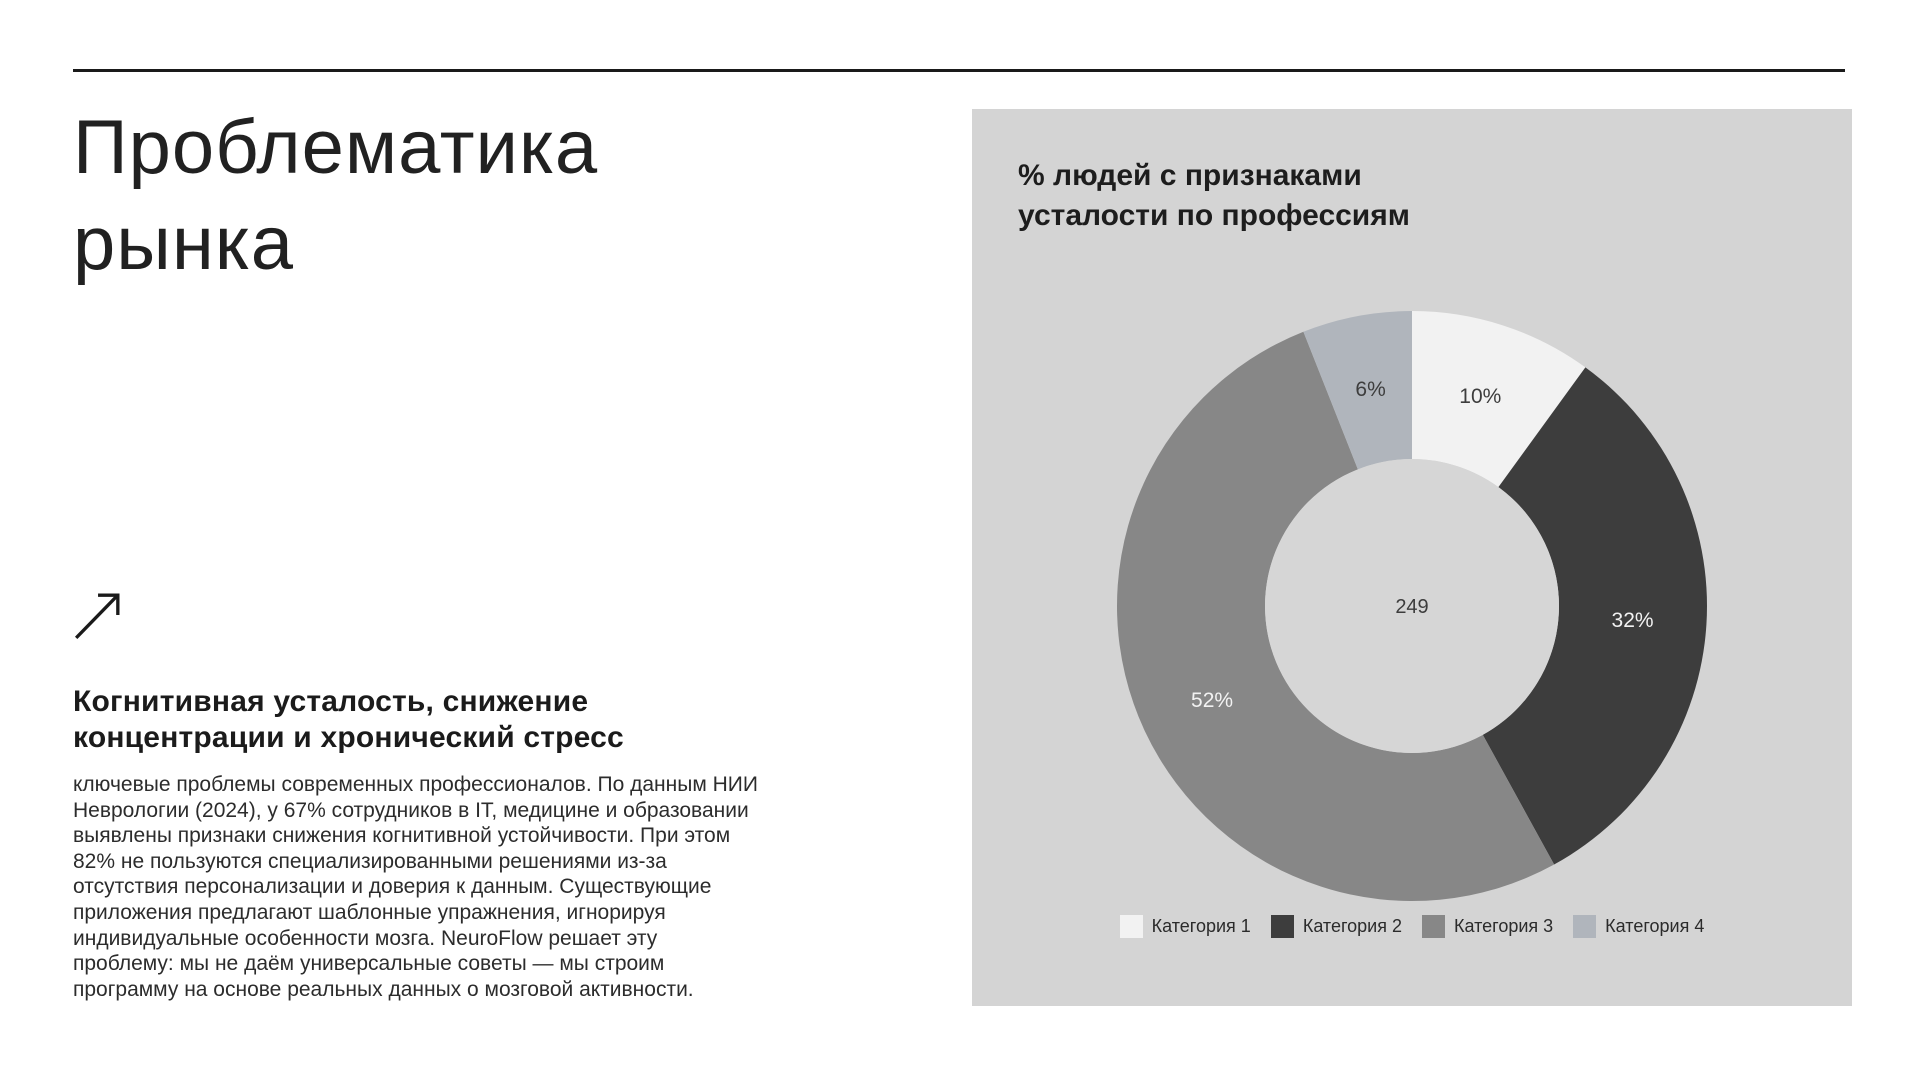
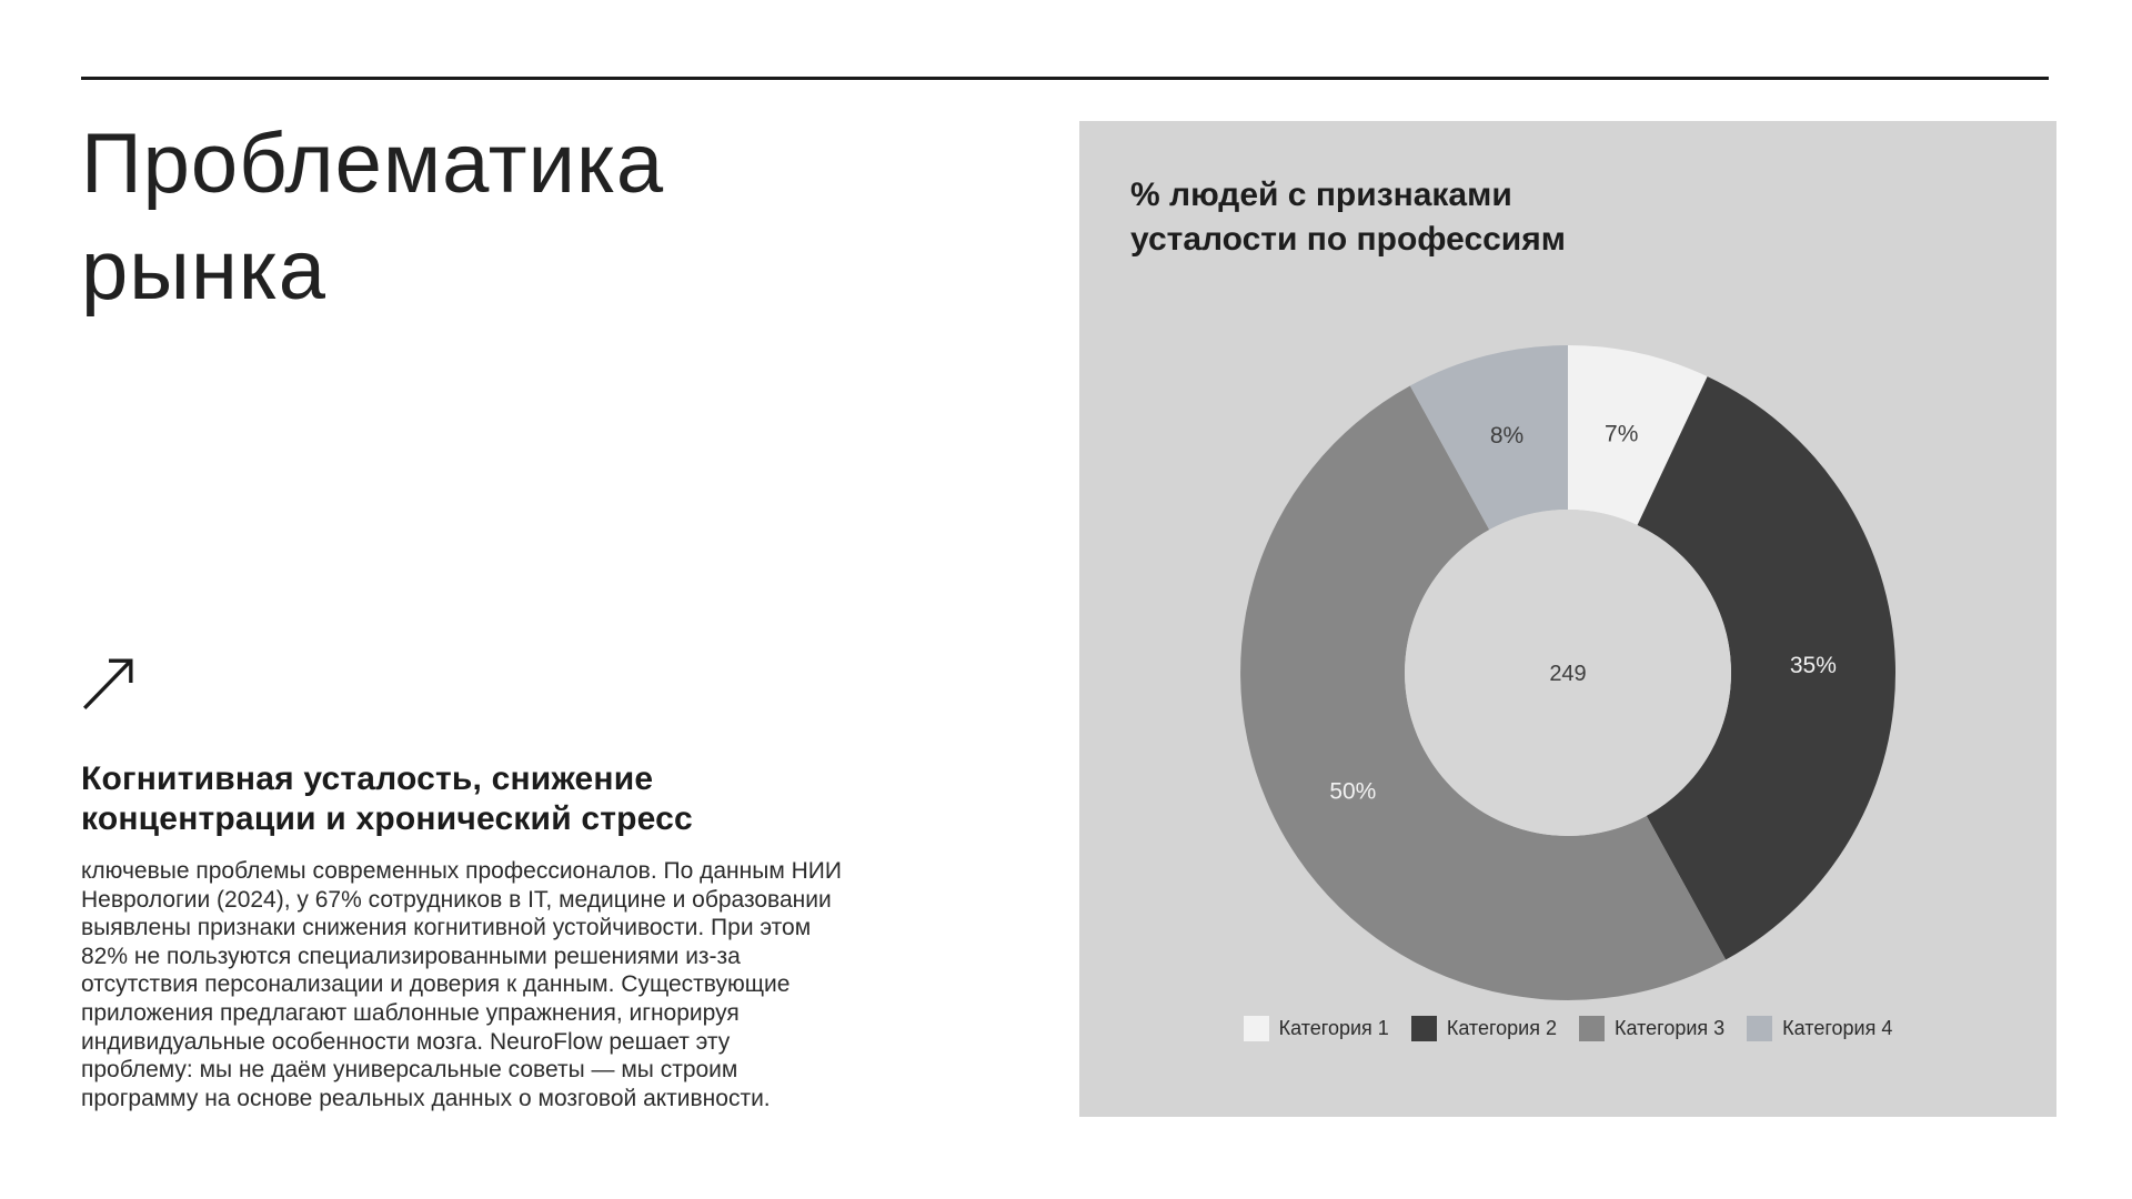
Категория 1: 10% -> 7%
Категория 2: 32% -> 35%
Категория 3: 52% -> 50%
Категория 4: 6% -> 8%
